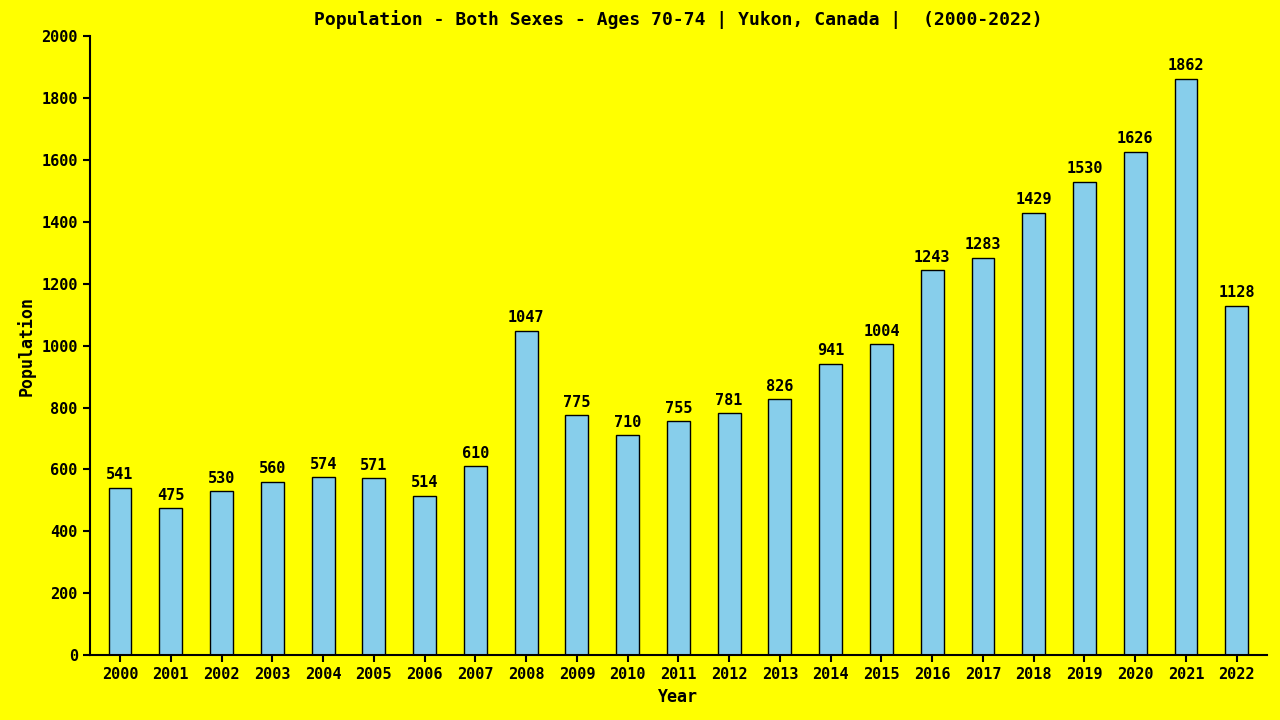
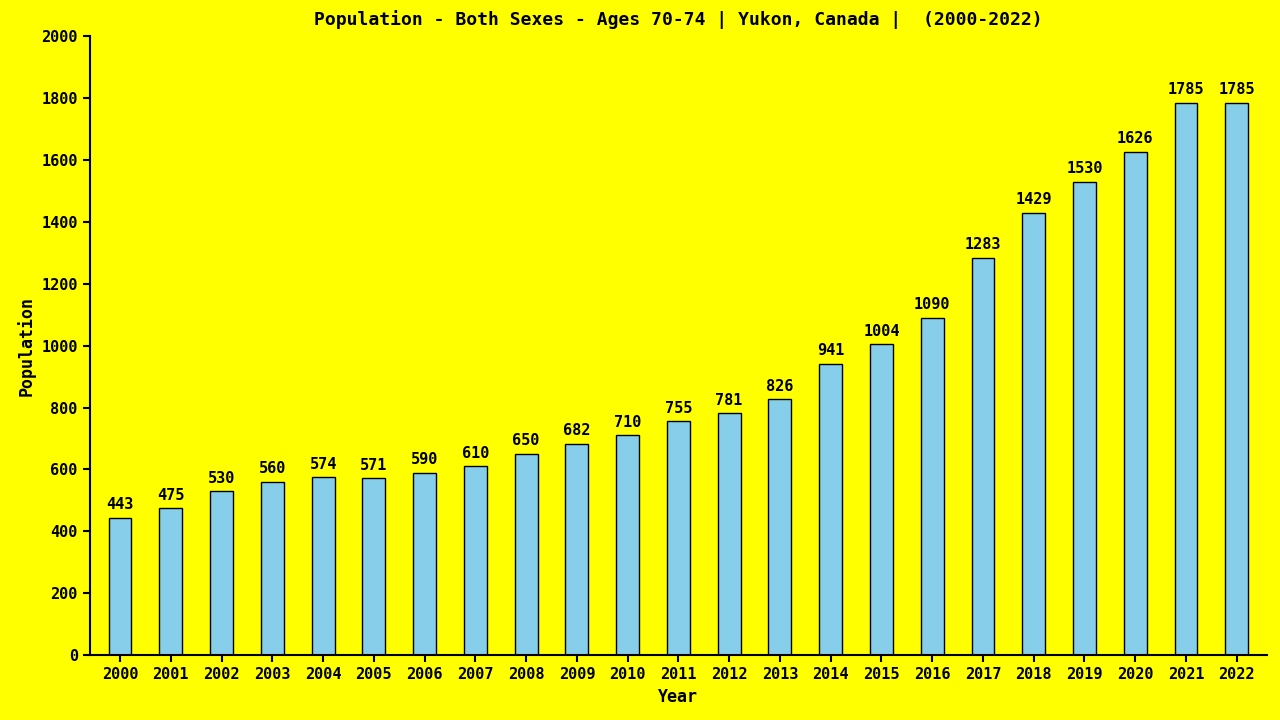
2000: 541 -> 443
2006: 514 -> 590
2008: 1047 -> 650
2009: 775 -> 682
2016: 1243 -> 1090
2021: 1862 -> 1785
2022: 1128 -> 1785
